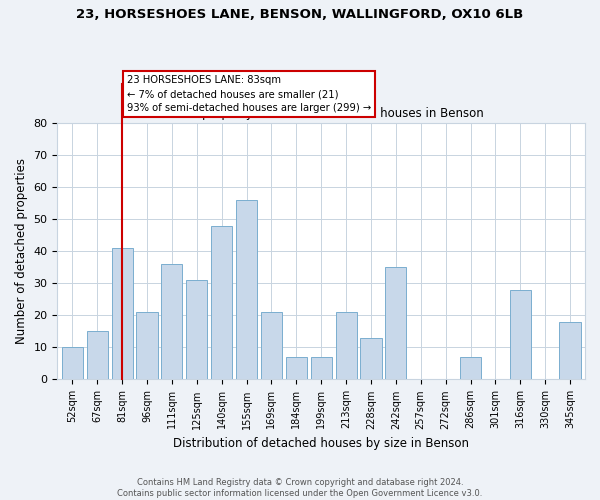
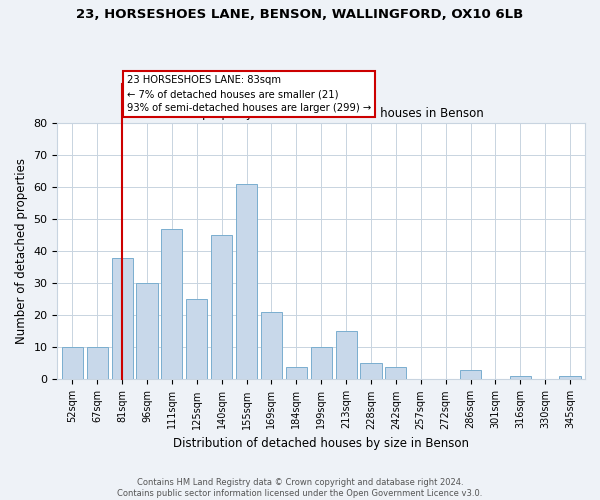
67sqm: 15 -> 10
81sqm: 41 -> 38
96sqm: 21 -> 30
111sqm: 36 -> 47
125sqm: 31 -> 25
140sqm: 48 -> 45
155sqm: 56 -> 61
184sqm: 7 -> 4
199sqm: 7 -> 10
213sqm: 21 -> 15
228sqm: 13 -> 5
242sqm: 35 -> 4
286sqm: 7 -> 3
316sqm: 28 -> 1
345sqm: 18 -> 1
